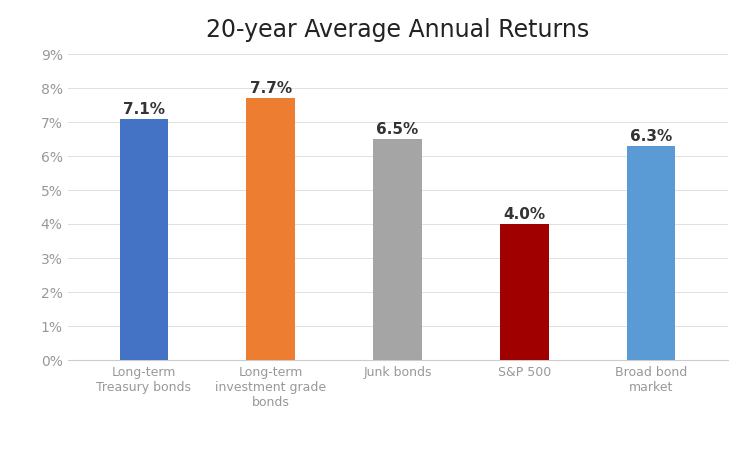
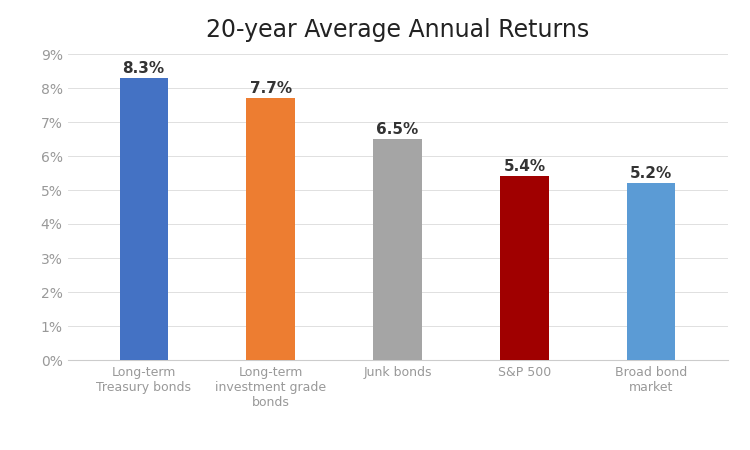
Long-term Treasury bonds: 7.1% -> 8.3%
S&P 500: 4.0% -> 5.4%
Broad bond market: 6.3% -> 5.2%
